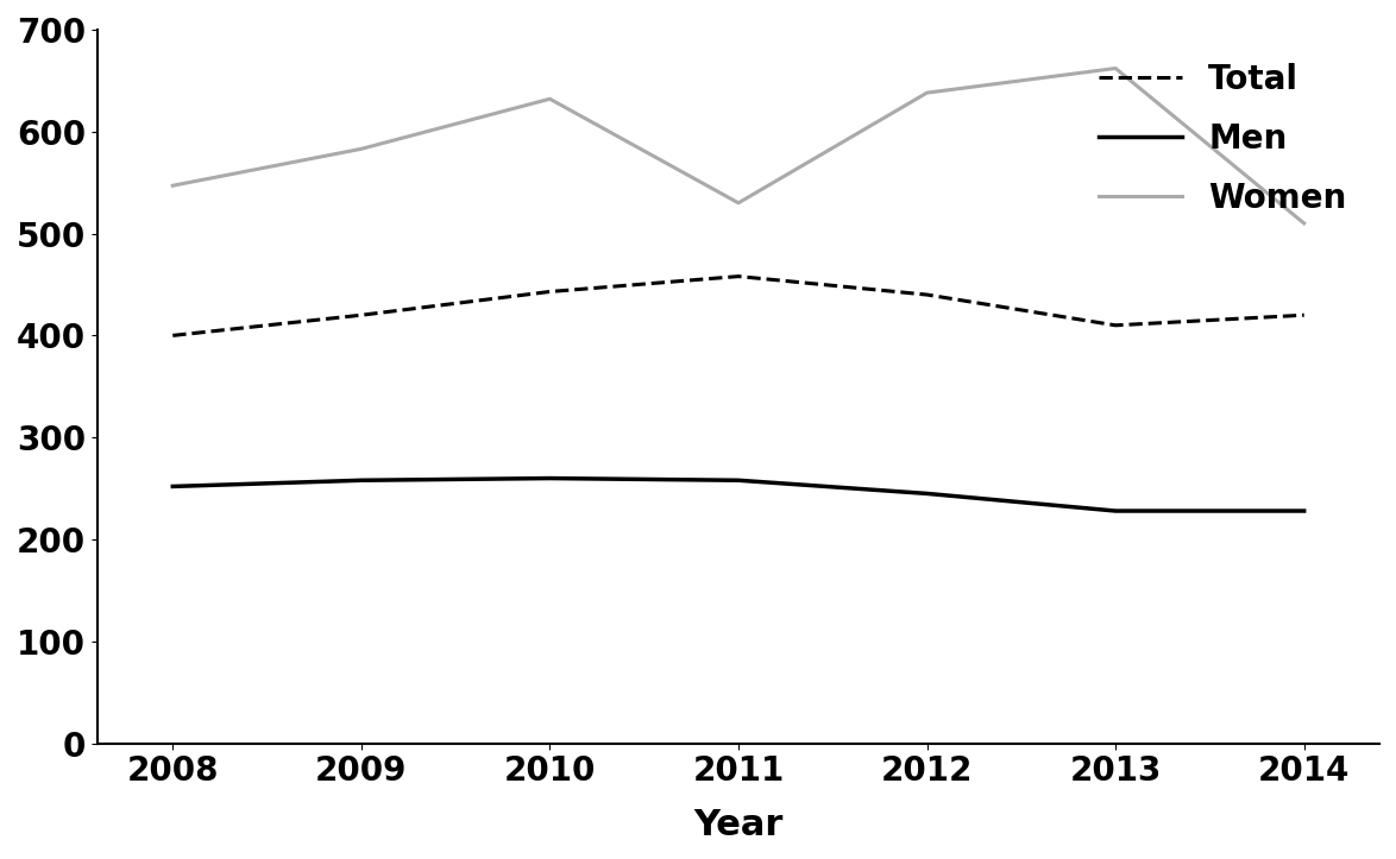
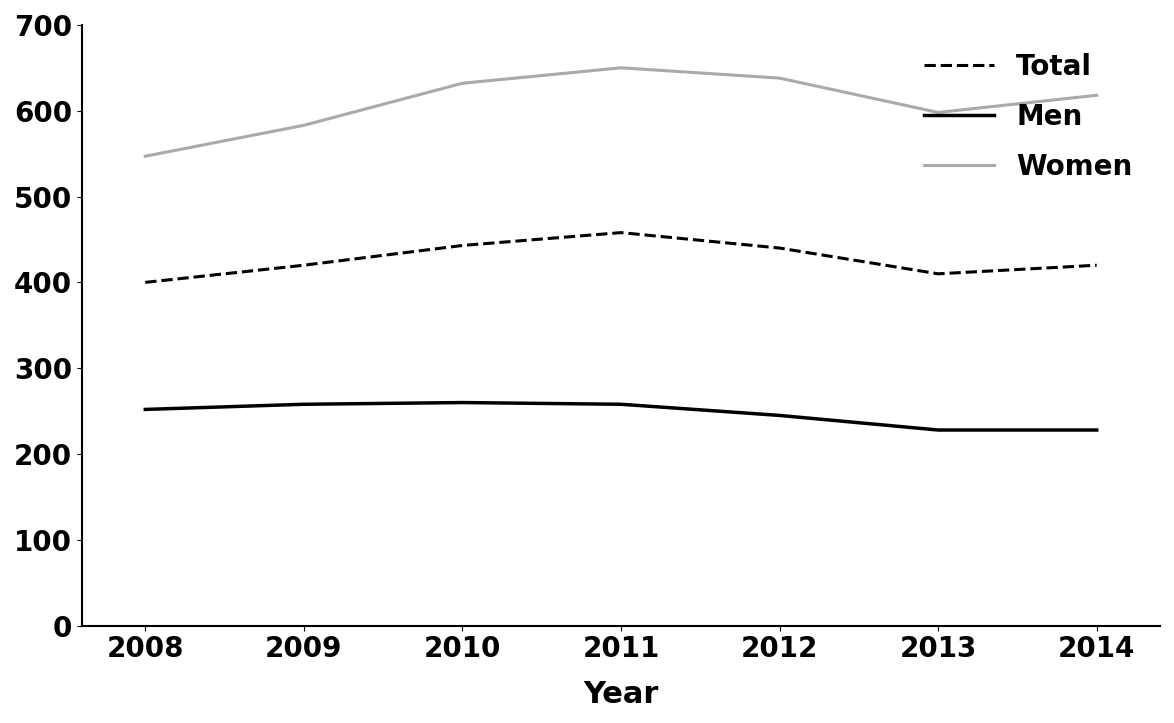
Women/2011: 530 -> 650
Women/2013: 662 -> 598
Women/2014: 510 -> 618
